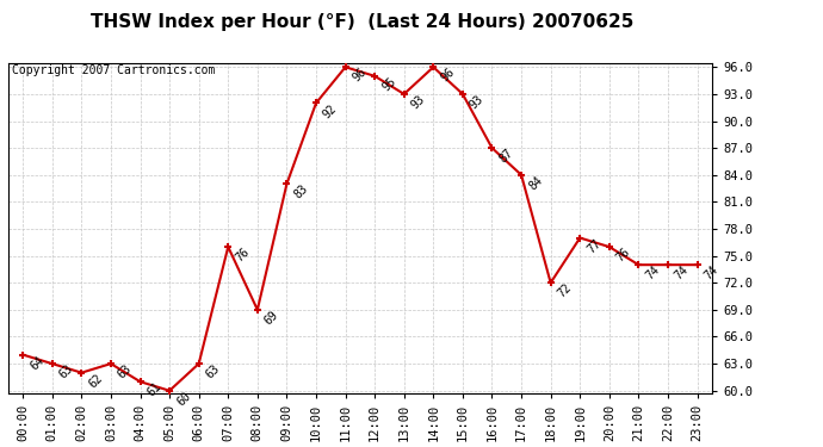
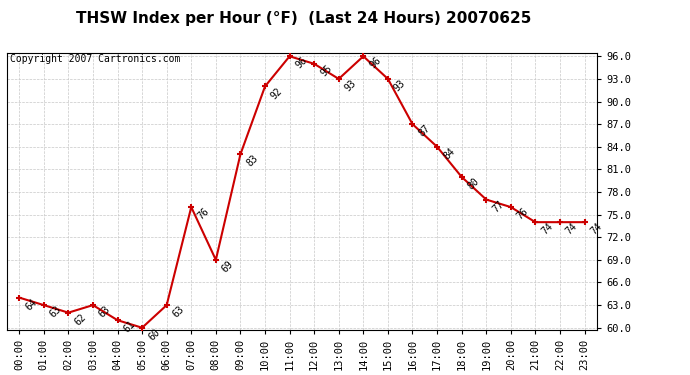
18:00: 72 -> 80
